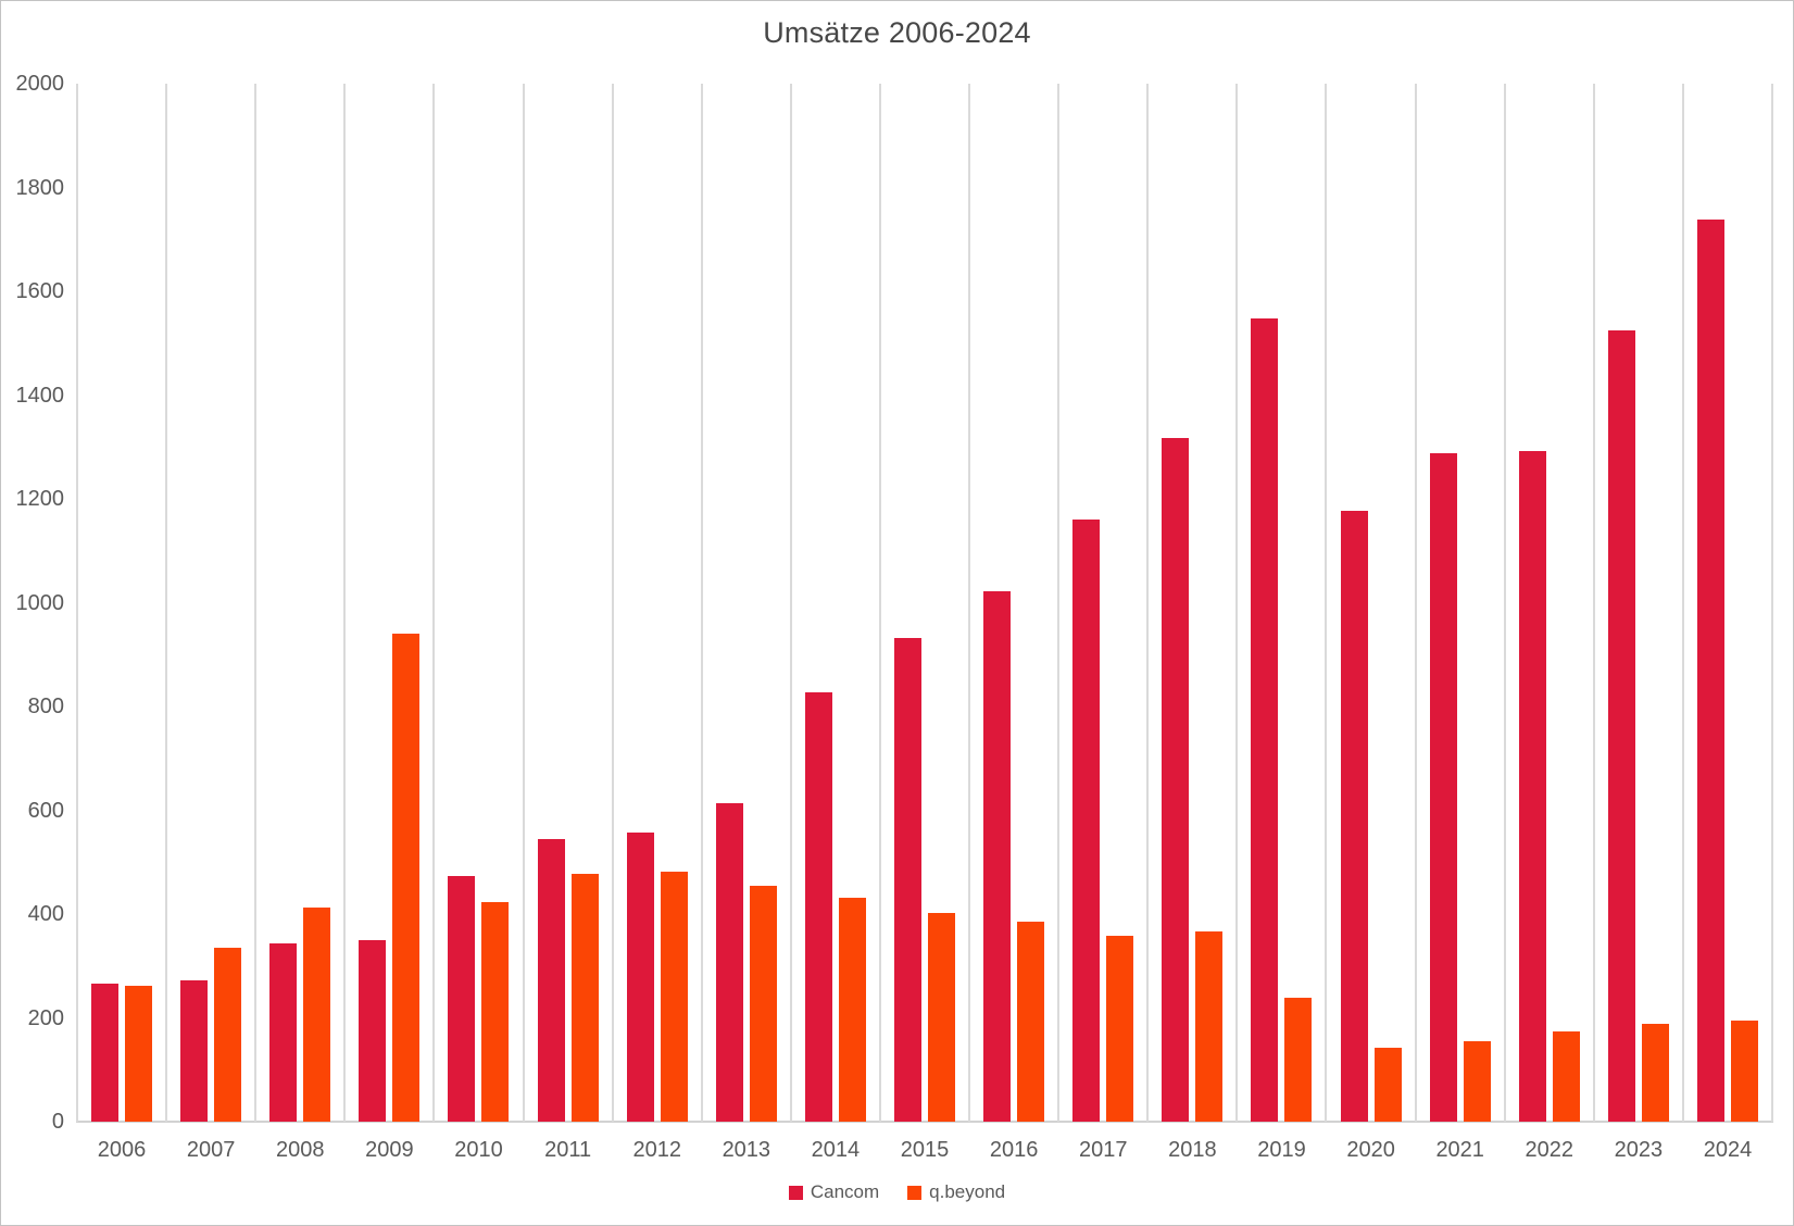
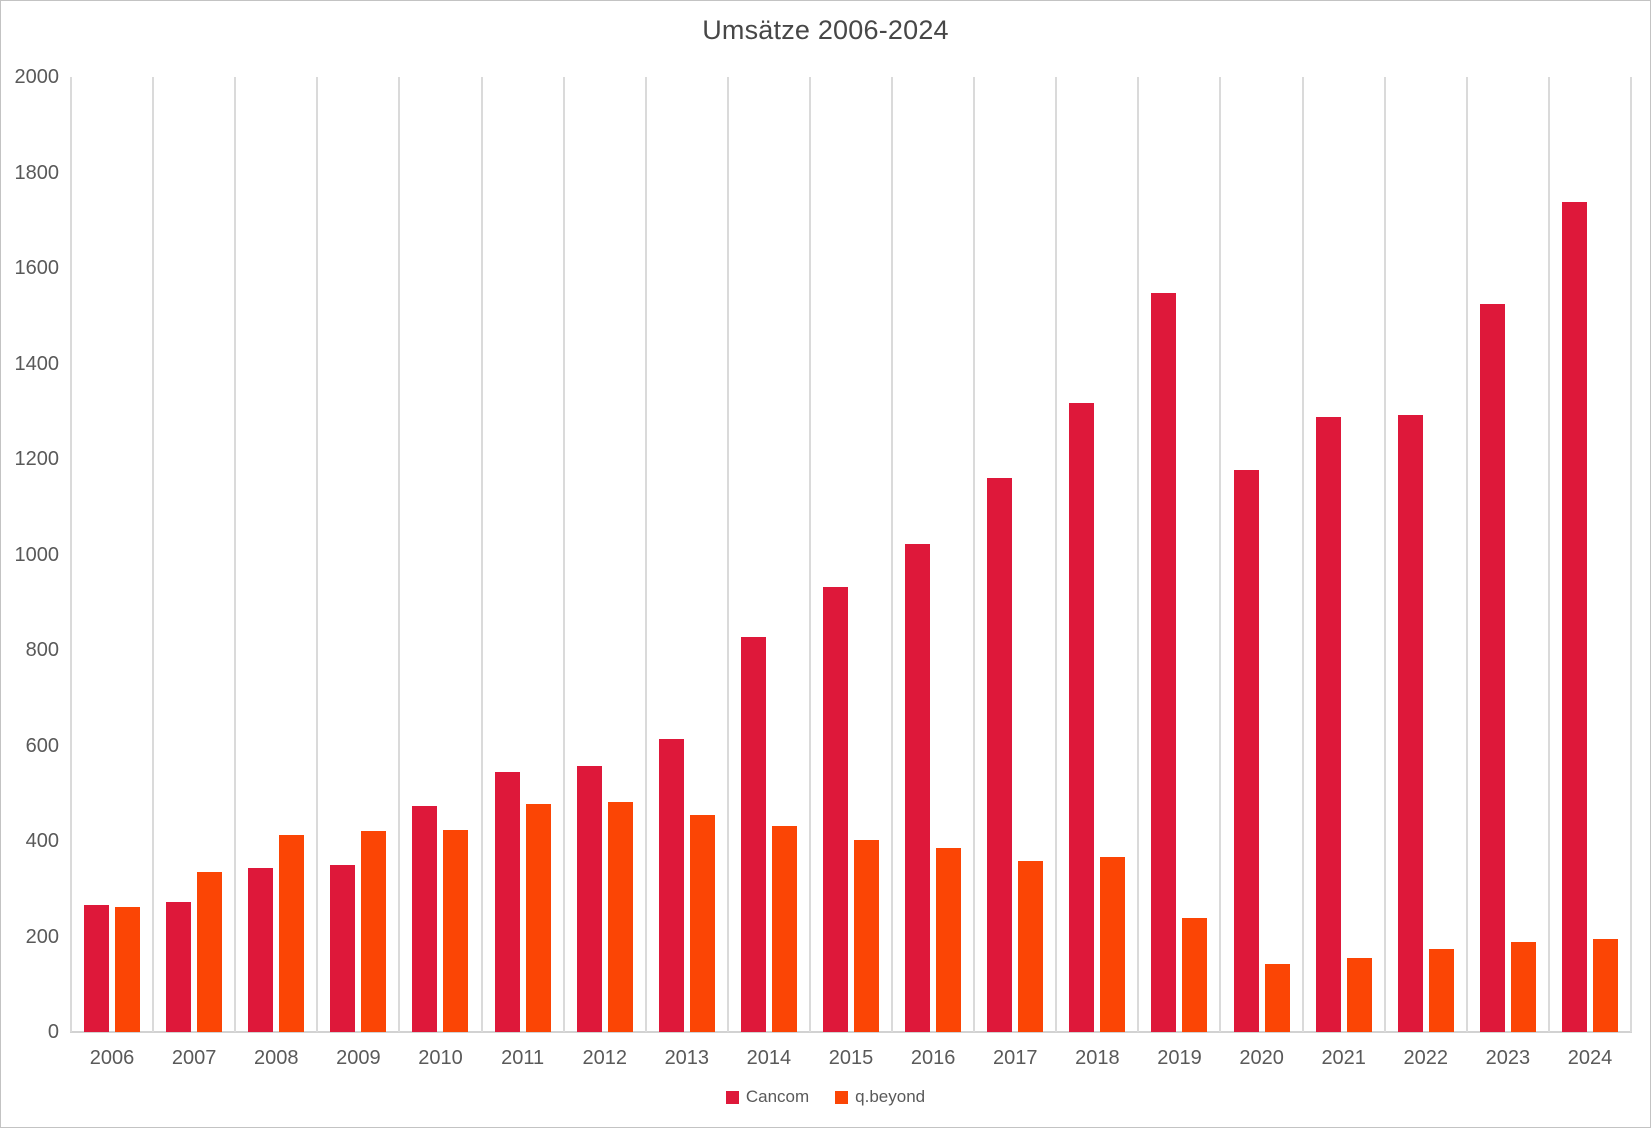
q.beyond/2009: 940 -> 420
